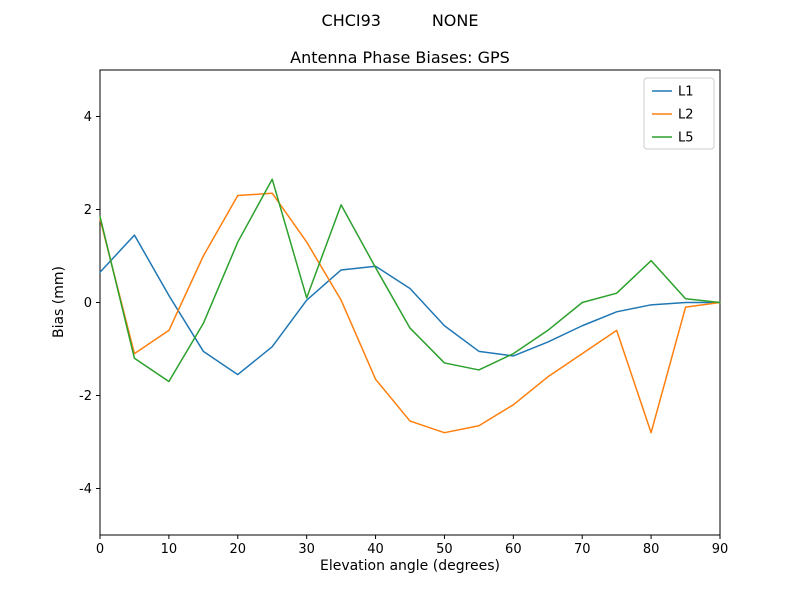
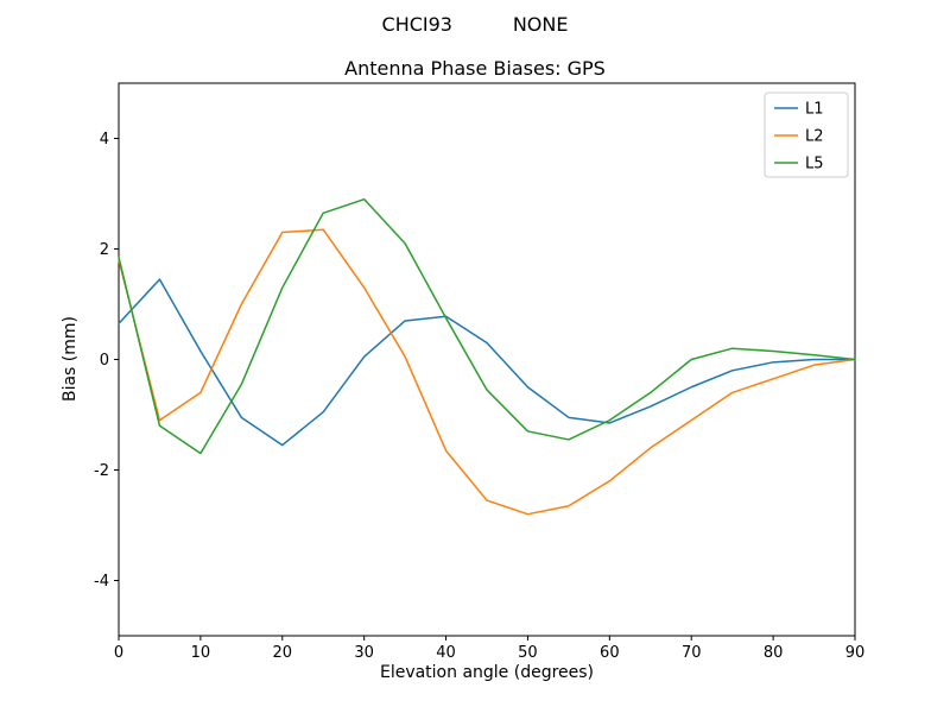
L5/30: 0.1 -> 2.9
L2/80: -2.8 -> -0.3
L5/80: 0.9 -> 0.1
